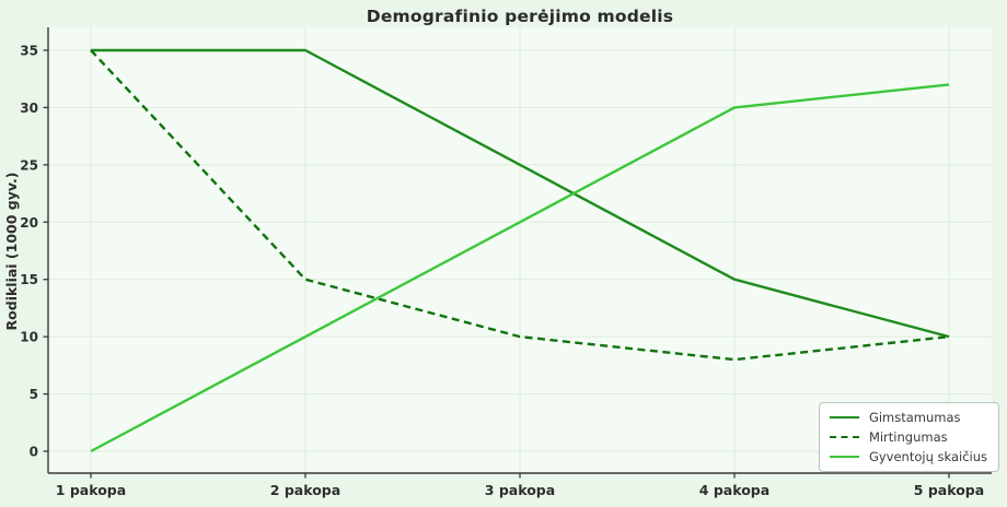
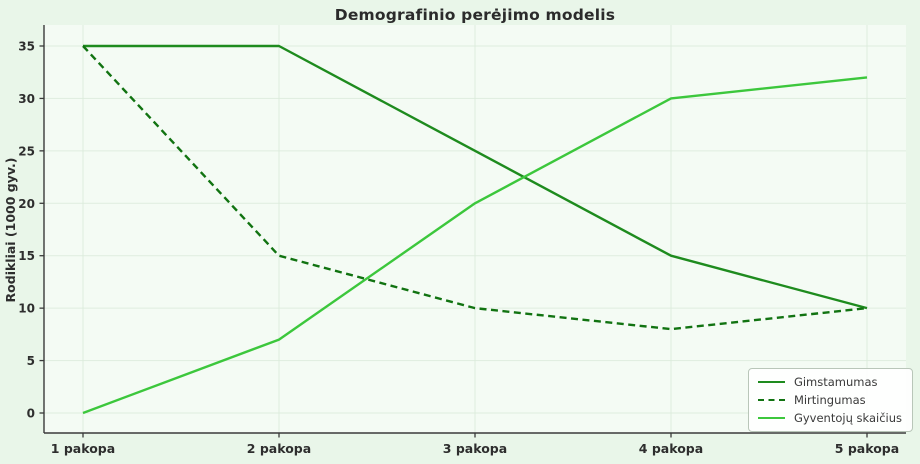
Gyventojų skaičius/2 pakopa: 10 -> 7
